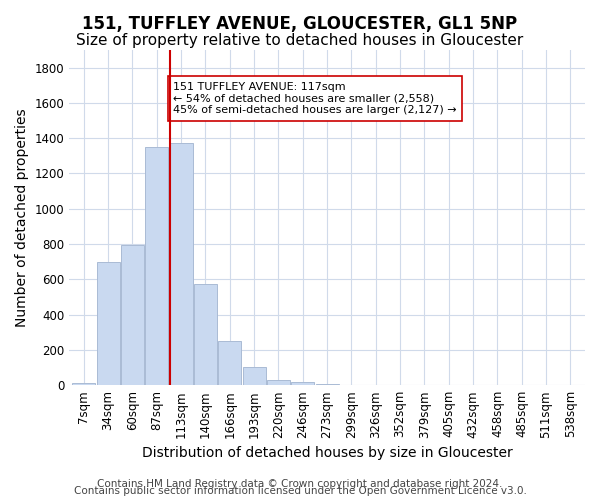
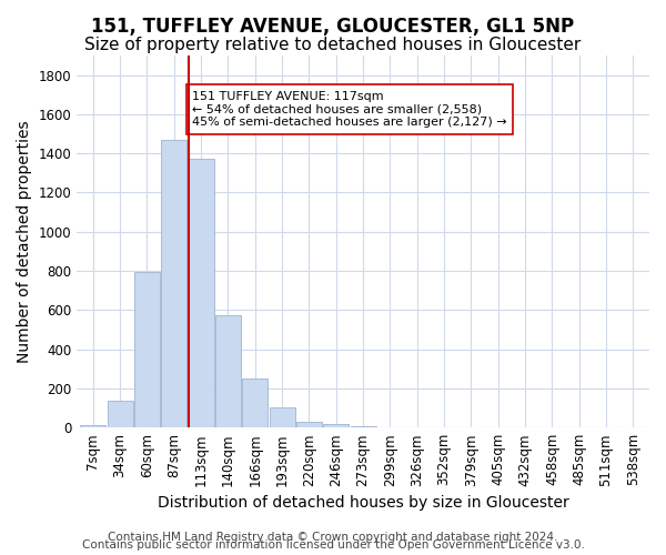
34sqm: 700 -> 140
87sqm: 1350 -> 1470
